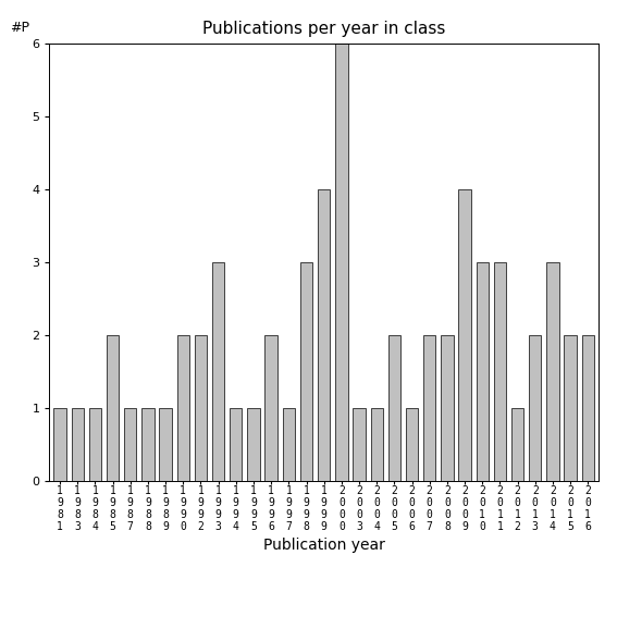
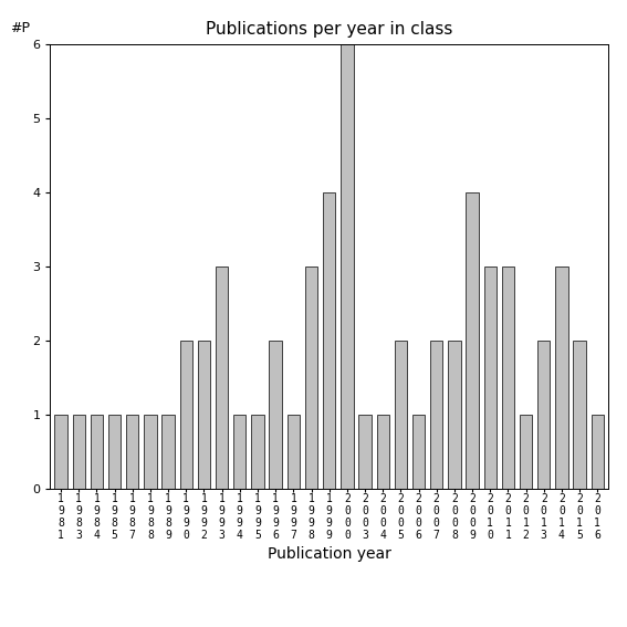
1 9 8 5: 2 -> 1
2 0 1 6: 2 -> 1
